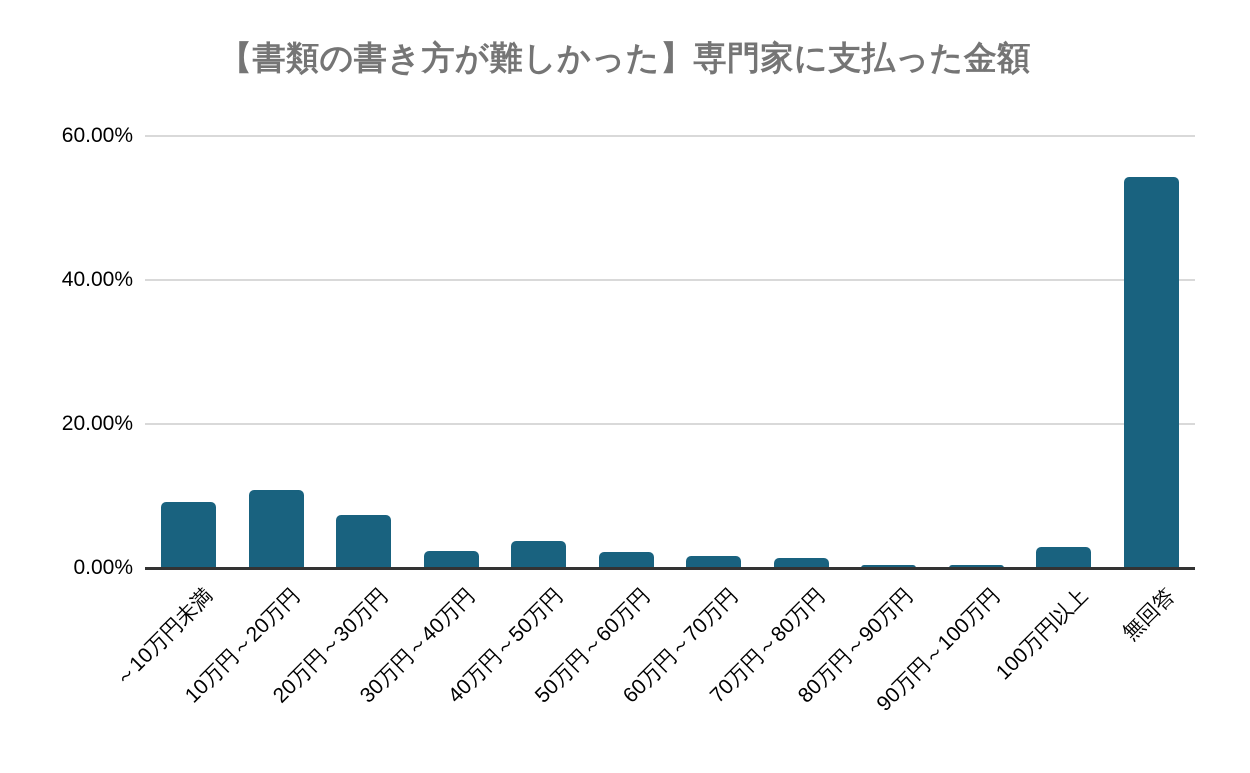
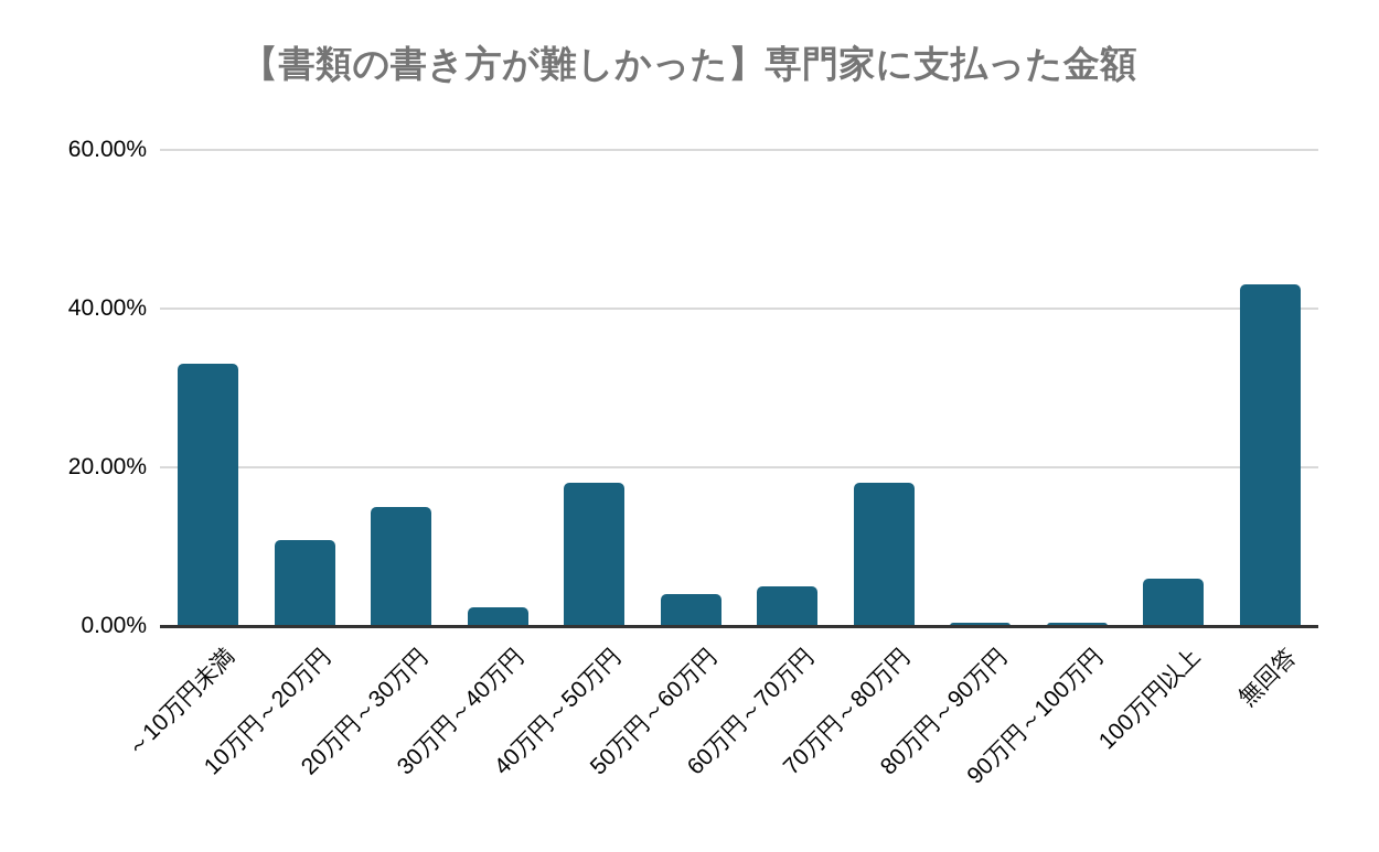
～10万円未満: 9% -> 33%
20万円～30万円: 7% -> 15%
40万円～50万円: 4% -> 18%
50万円～60万円: 2% -> 4%
60万円～70万円: 2% -> 5%
70万円～80万円: 1% -> 18%
100万円以上: 3% -> 6%
無回答: 54% -> 43%
